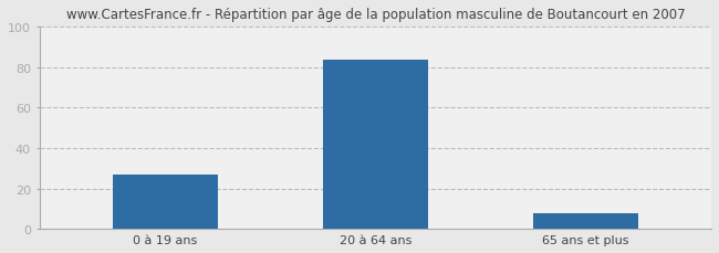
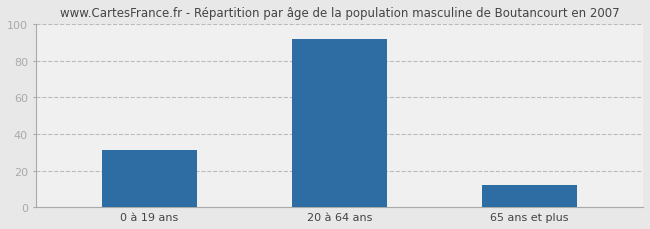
0 à 19 ans: 27 -> 31
20 à 64 ans: 84 -> 92
65 ans et plus: 8 -> 12
